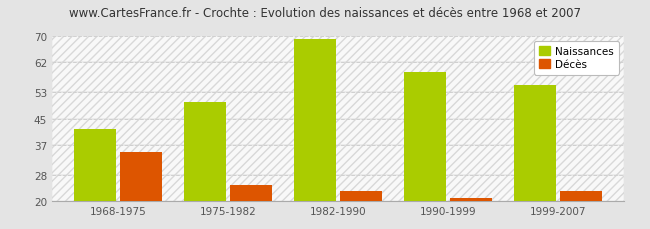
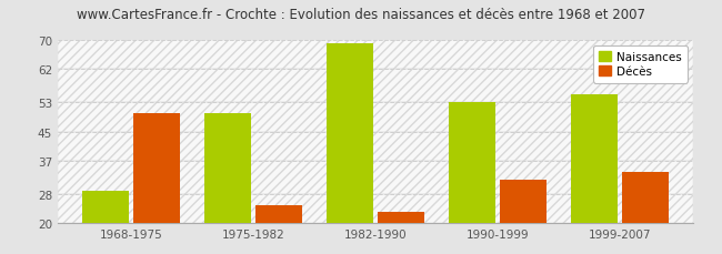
Naissances/1968-1975: 42 -> 29
Décès/1968-1975: 35 -> 50
Naissances/1990-1999: 59 -> 53
Décès/1990-1999: 21 -> 32
Décès/1999-2007: 23 -> 34
